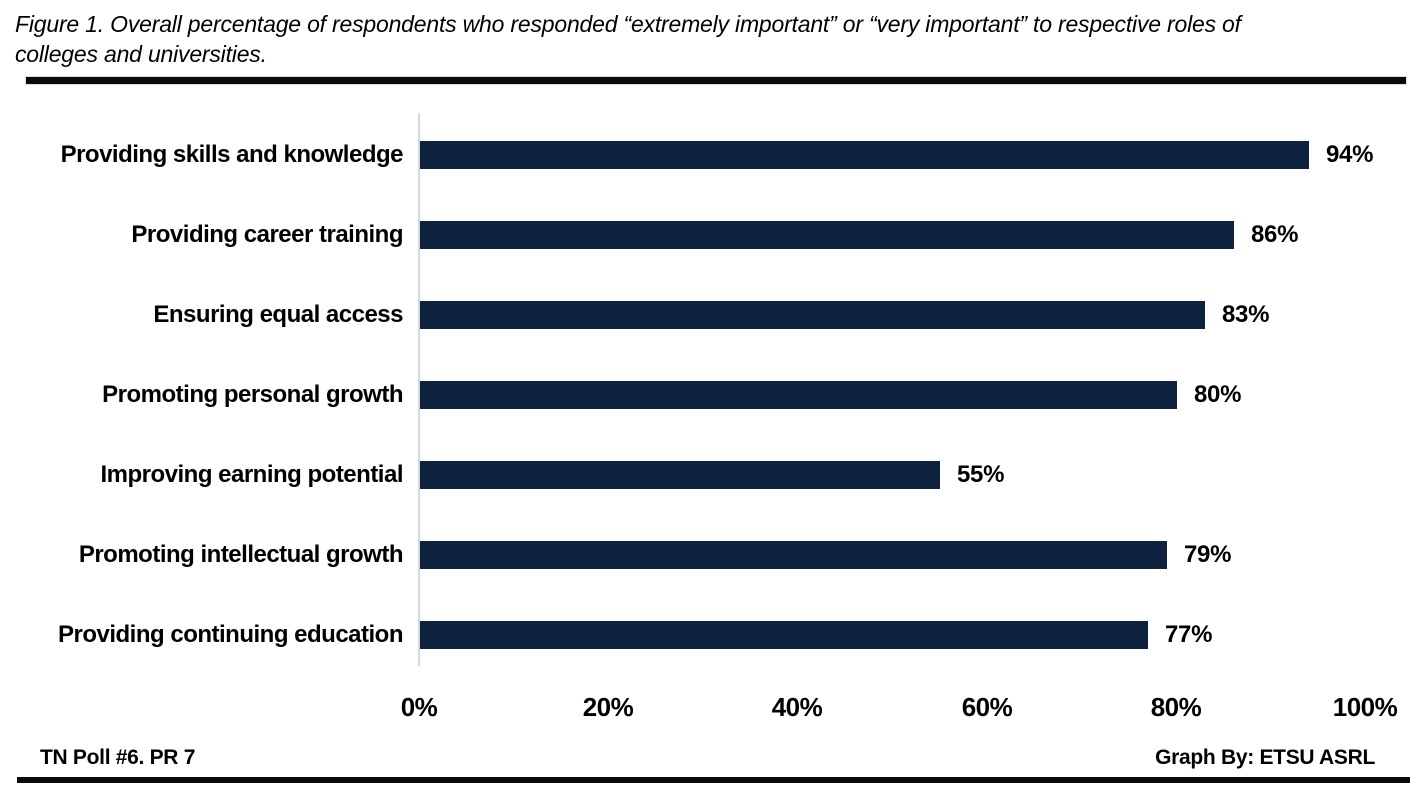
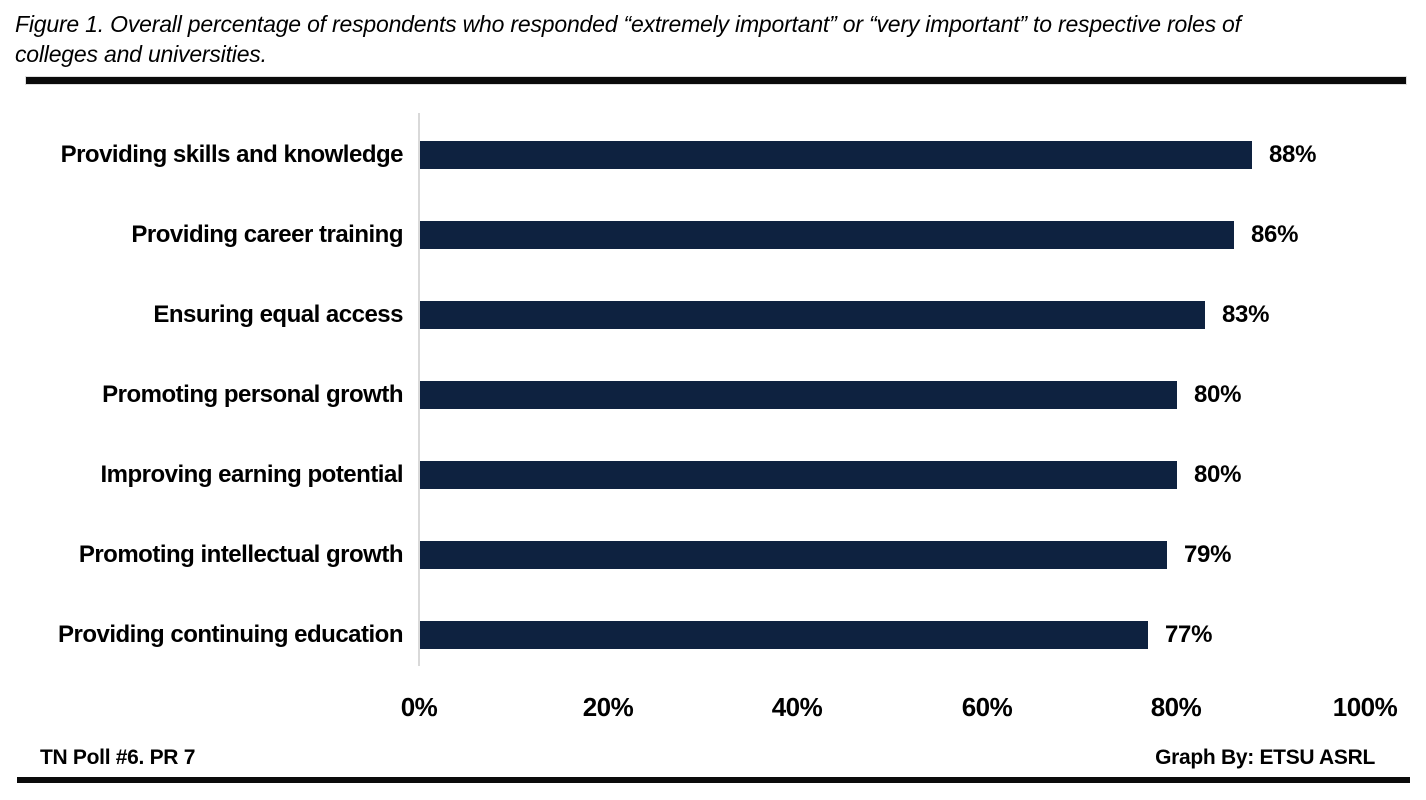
Providing skills and knowledge: 94% -> 88%
Improving earning potential: 55% -> 80%
